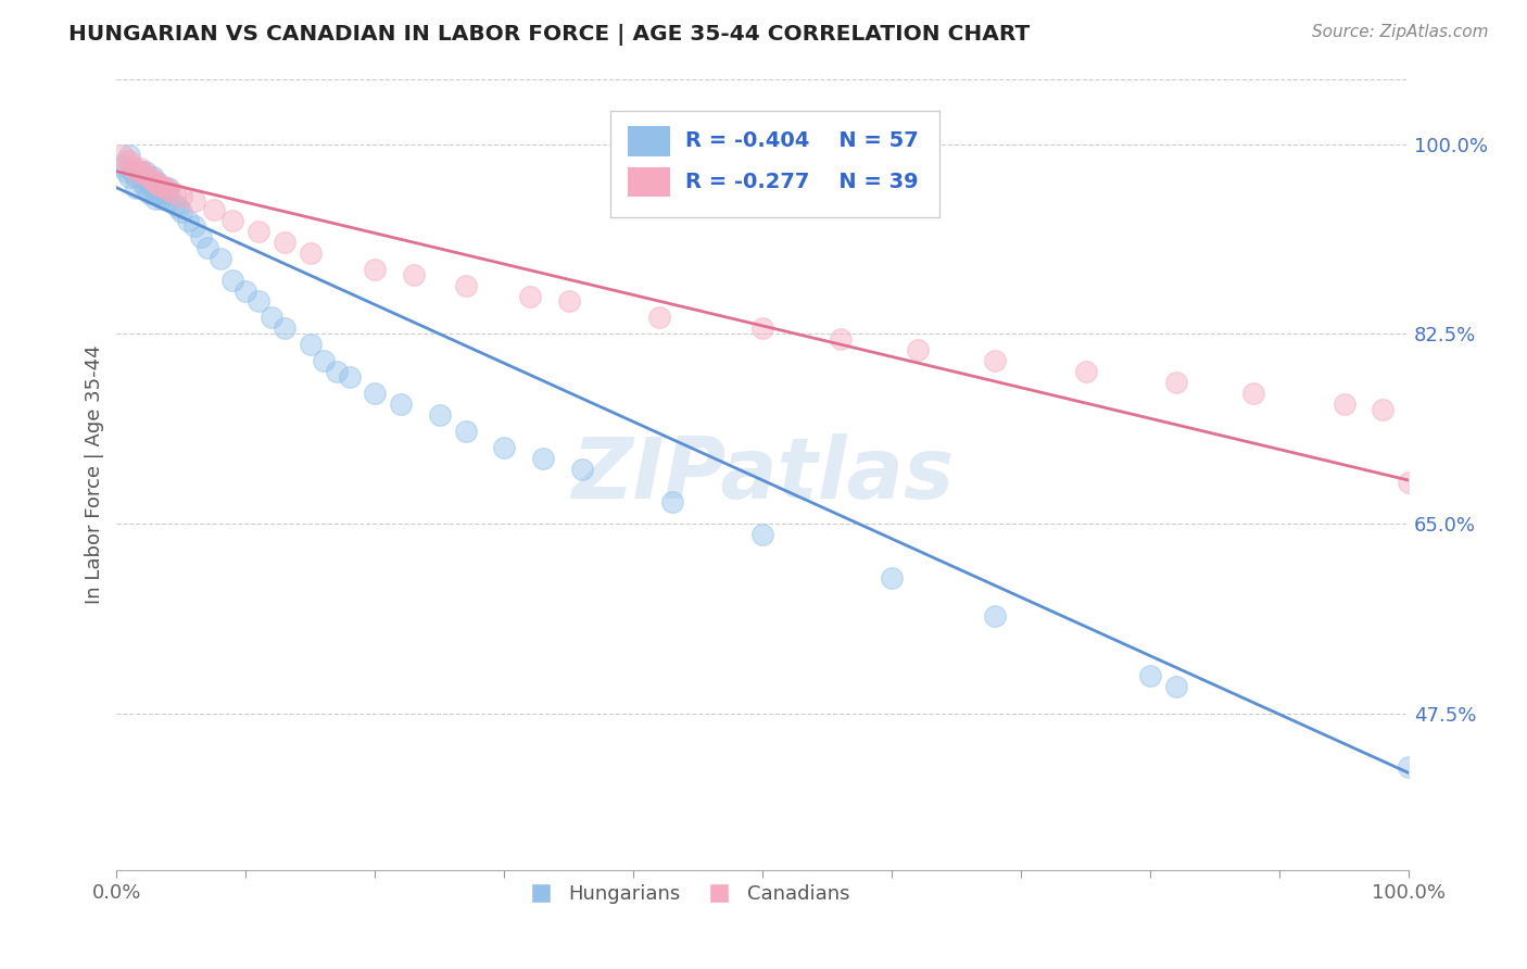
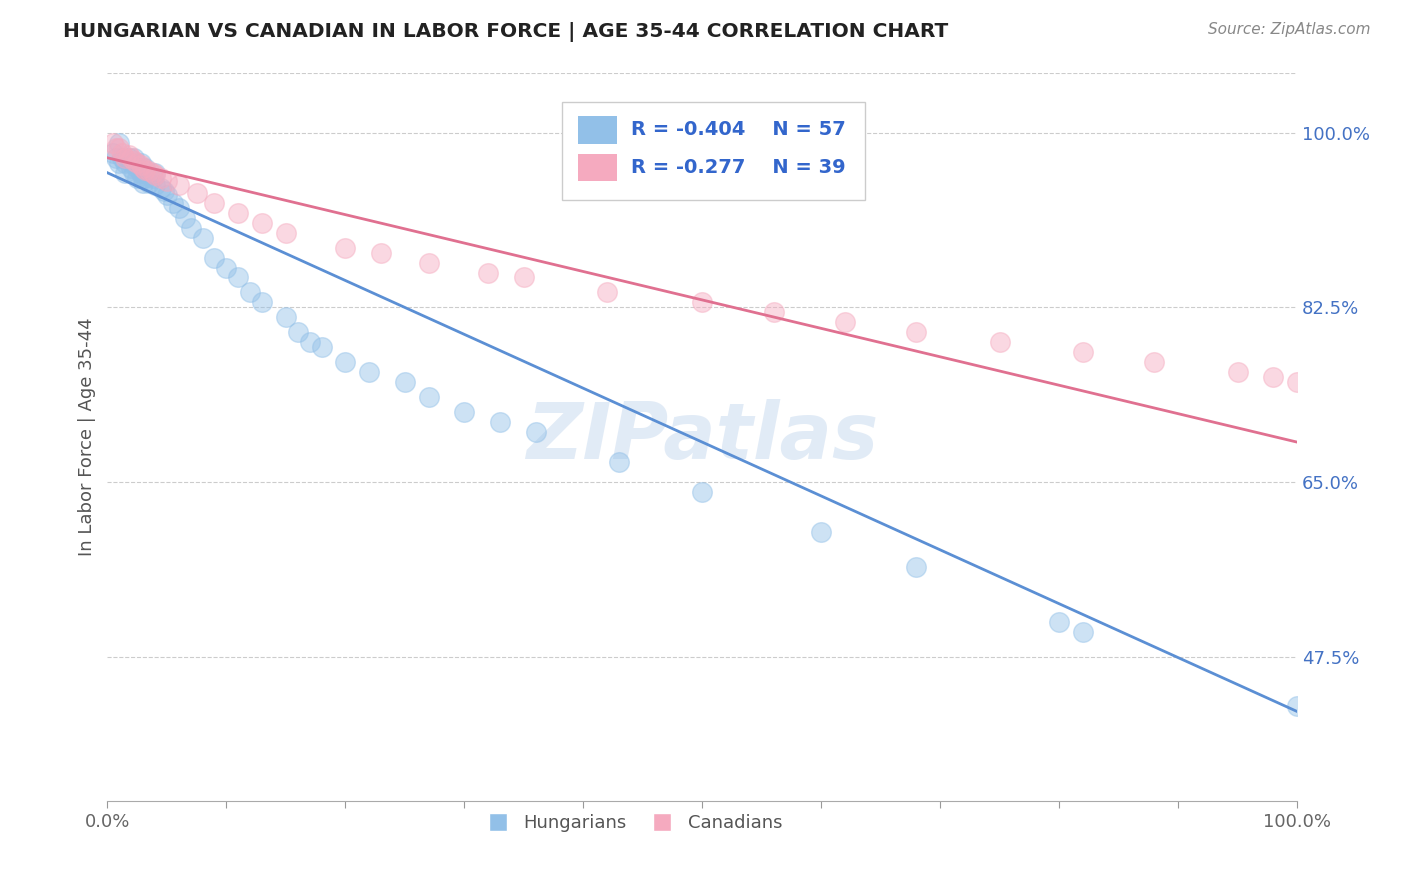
Canadians/100.0%: 68.8% -> 75.0%
